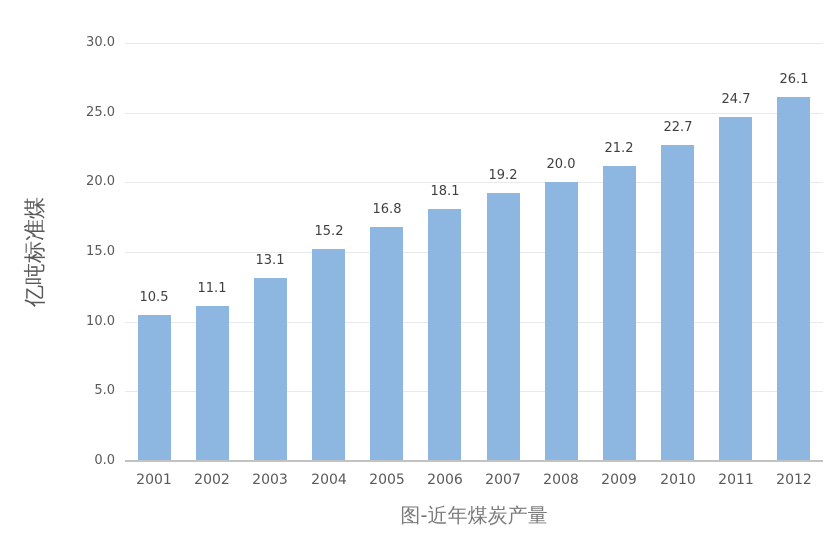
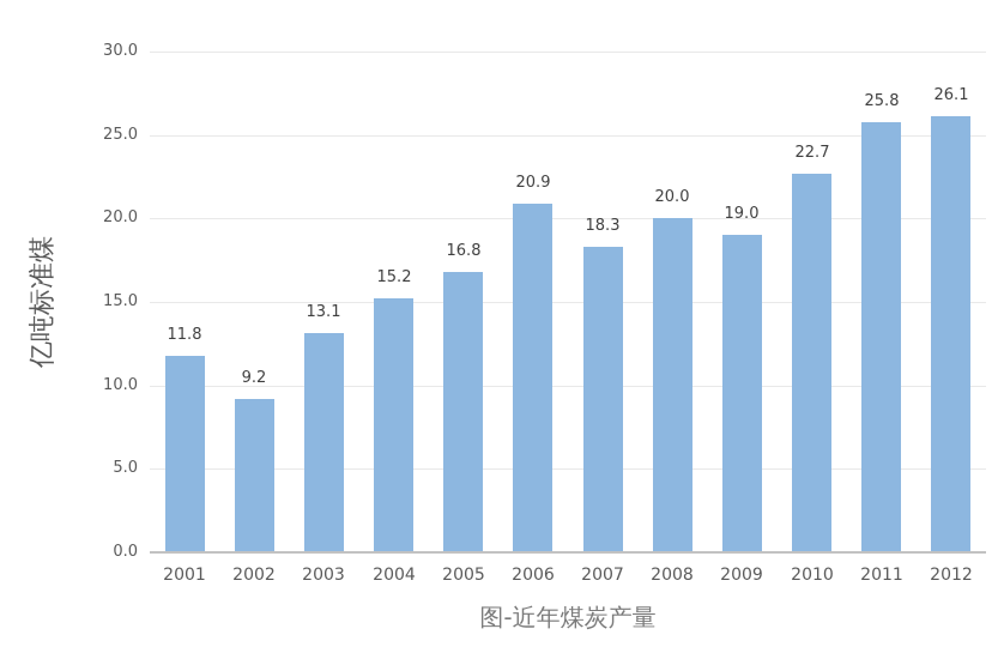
2001: 10.5 -> 11.8
2002: 11.1 -> 9.2
2006: 18.1 -> 20.9
2007: 19.2 -> 18.3
2009: 21.2 -> 19.0
2011: 24.7 -> 25.8
